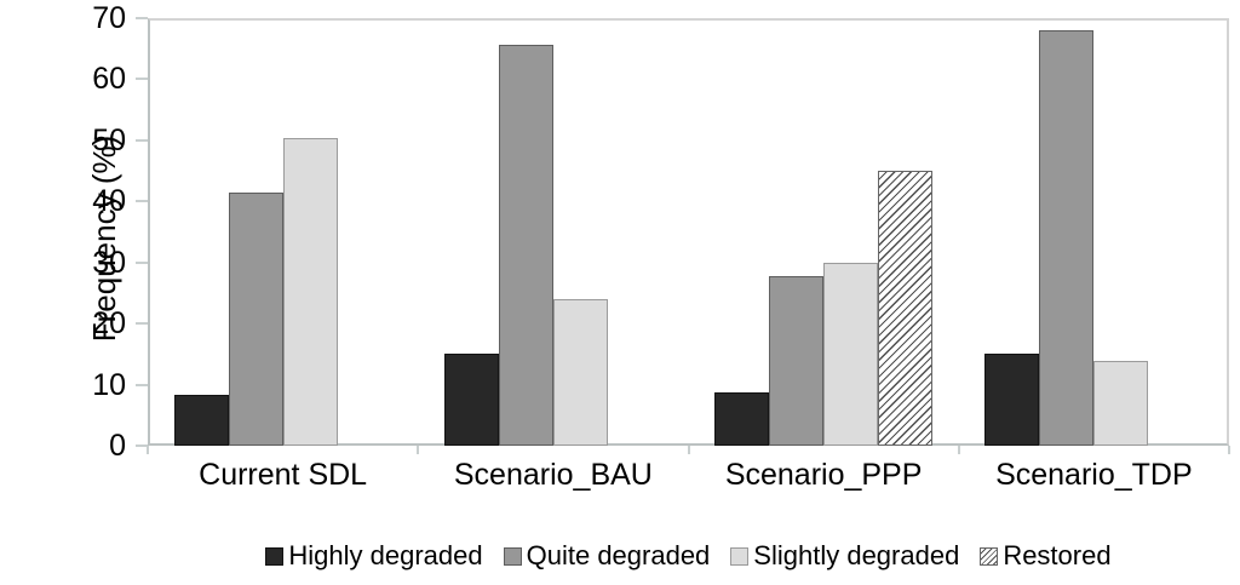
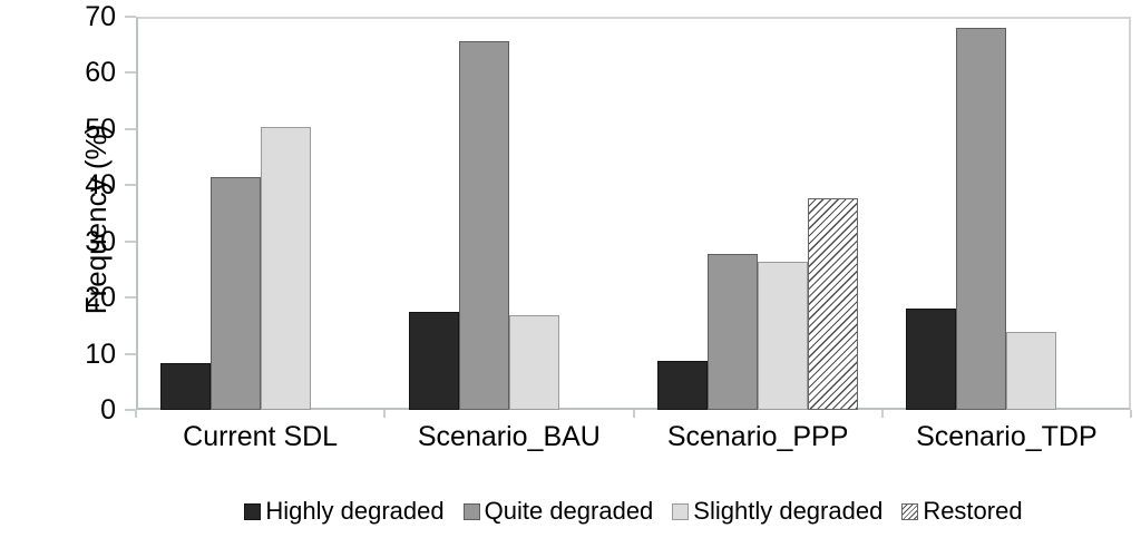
Highly degraded/Scenario_BAU: 15 -> 18
Slightly degraded/Scenario_BAU: 24 -> 17
Slightly degraded/Scenario_PPP: 30 -> 26
Restored/Scenario_PPP: 45 -> 38
Highly degraded/Scenario_TDP: 15 -> 18
